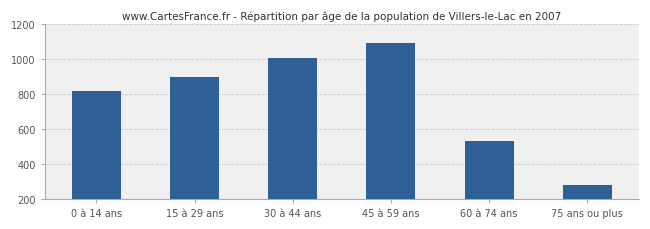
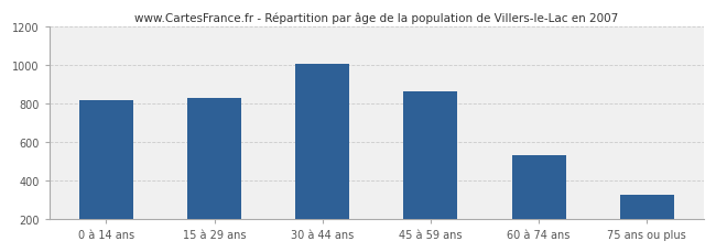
15 à 29 ans: 900 -> 830
45 à 59 ans: 1090 -> 860
75 ans ou plus: 280 -> 320
